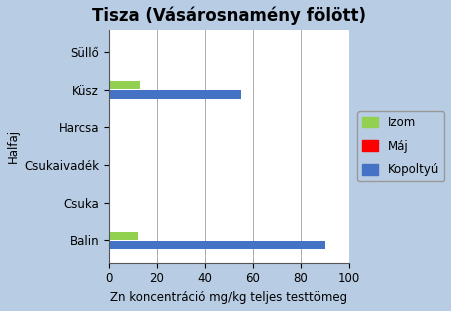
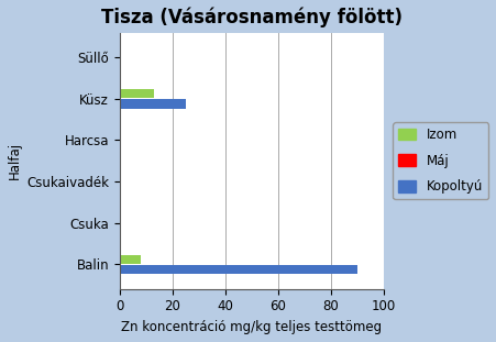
Kopoltyú/Küsz: 55 -> 25
Izom/Balin: 12 -> 8
